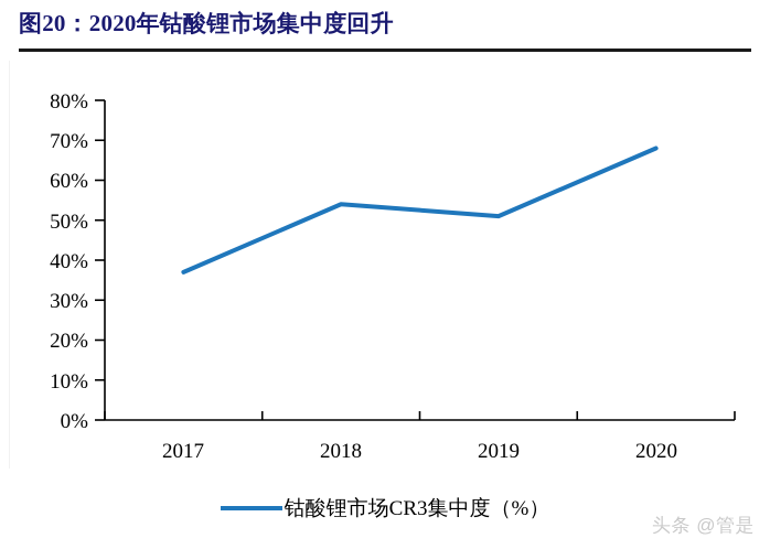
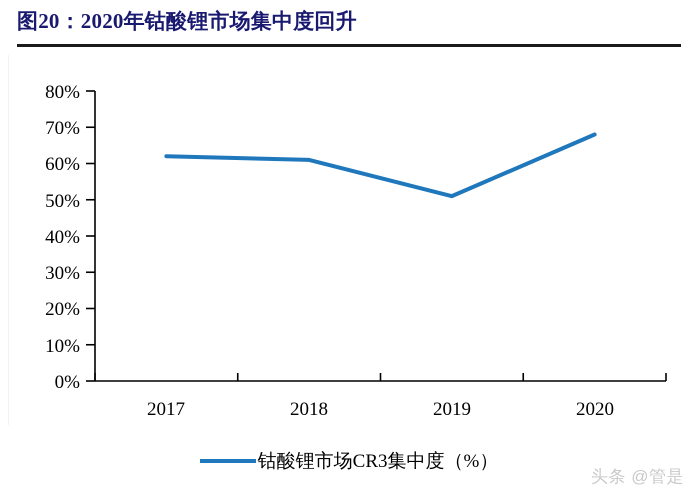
2017: 37% -> 62%
2018: 54% -> 61%
